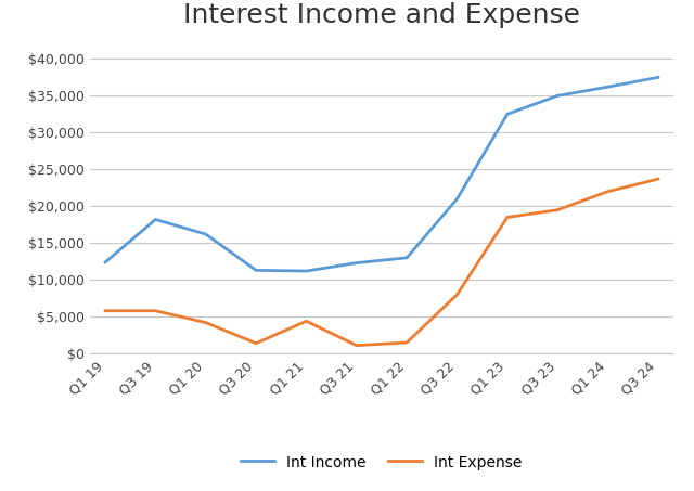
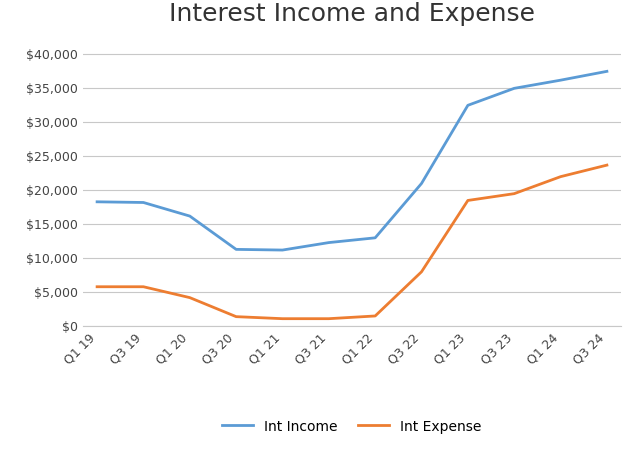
Int Income/Q1 19: $12,400 -> $18,300
Int Expense/Q1 21: $4,400 -> $1,100
